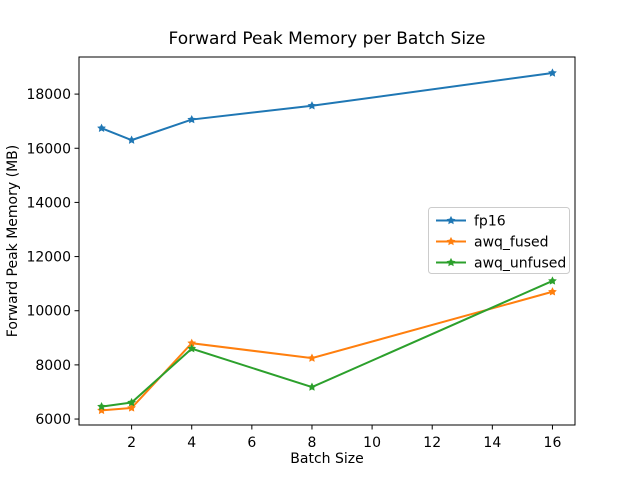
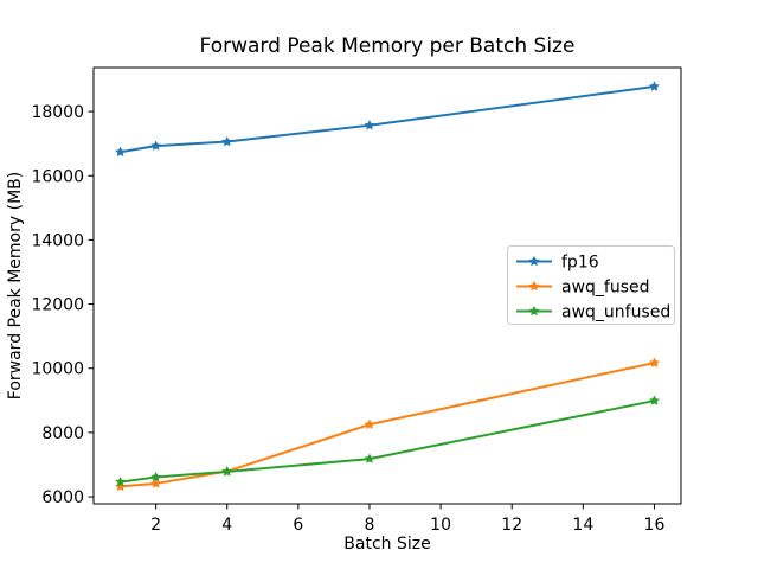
fp16/2: 16300 -> 16900
awq_fused/4: 8800 -> 6800
awq_unfused/4: 8600 -> 6800
awq_fused/16: 10700 -> 10200
awq_unfused/16: 11100 -> 9000
